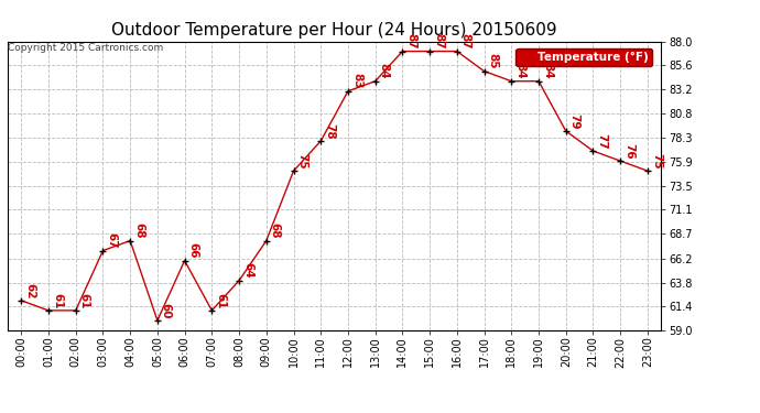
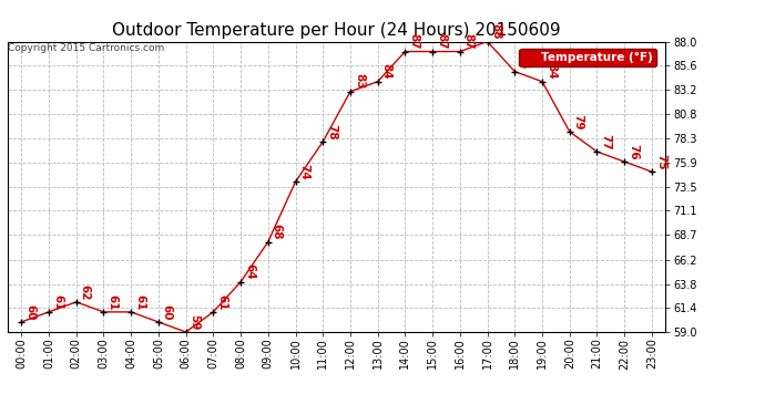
00:00: 62 -> 60
02:00: 61 -> 62
03:00: 67 -> 61
04:00: 68 -> 61
06:00: 66 -> 59
10:00: 75 -> 74
17:00: 85 -> 88
18:00: 84 -> 85
